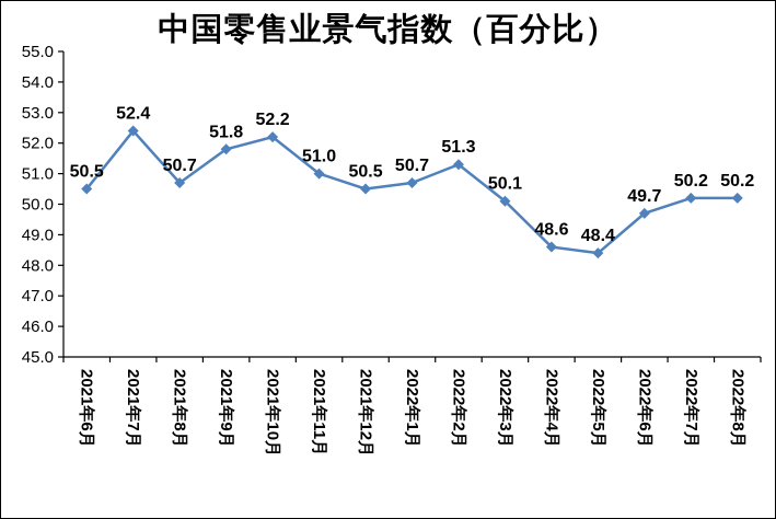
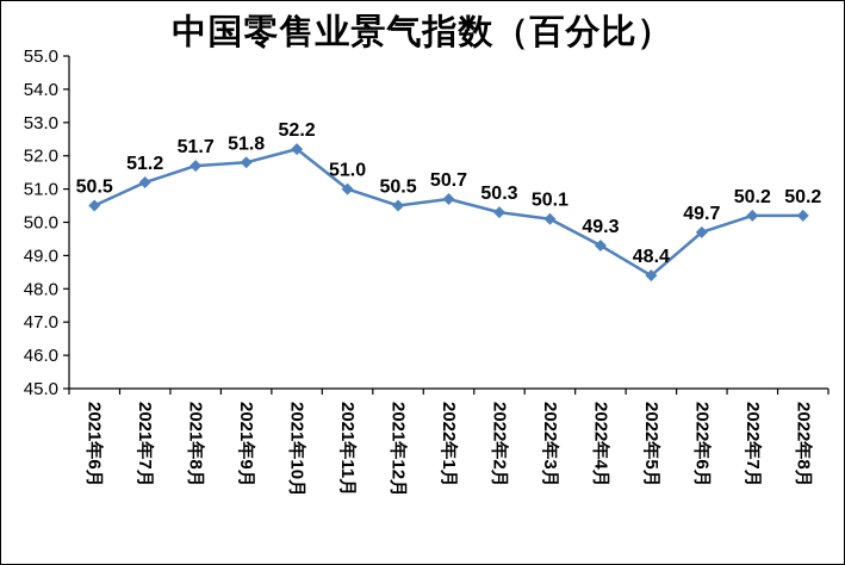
2021年7月: 52.4 -> 51.2
2021年8月: 50.7 -> 51.7
2022年2月: 51.3 -> 50.3
2022年4月: 48.6 -> 49.3
